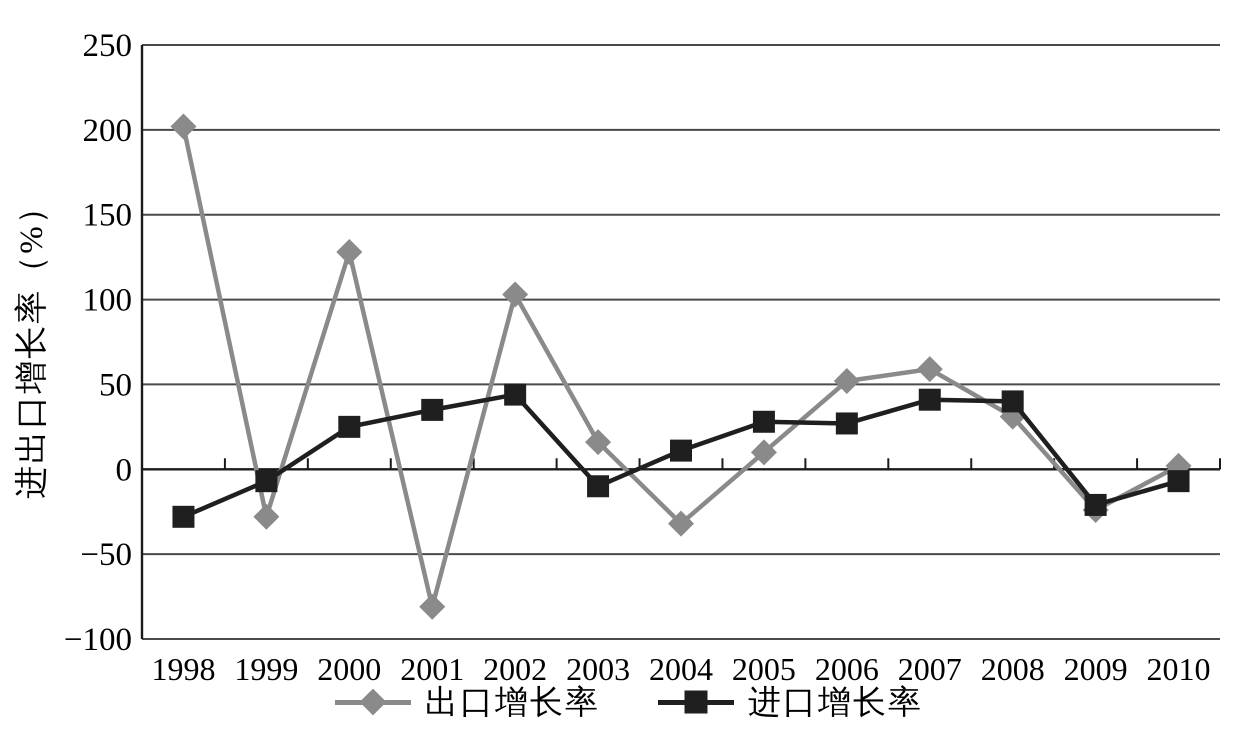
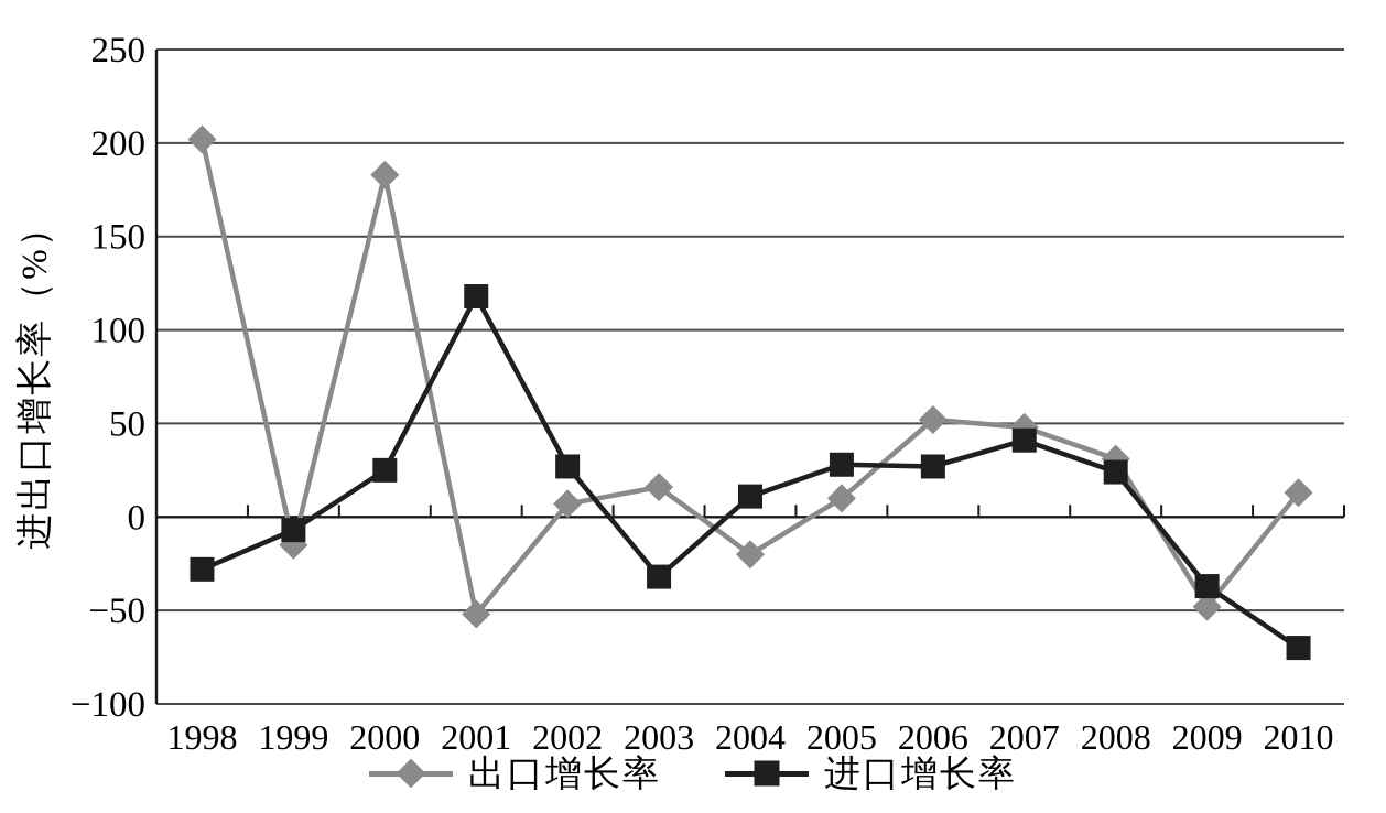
出口增长率/1999: -28 -> -15
出口增长率/2000: 128 -> 183
出口增长率/2001: -81 -> -52
进口增长率/2001: 35 -> 118
出口增长率/2002: 103 -> 7
进口增长率/2002: 44 -> 27
进口增长率/2003: -10 -> -32
出口增长率/2004: -32 -> -20
出口增长率/2007: 59 -> 48
进口增长率/2008: 40 -> 24
出口增长率/2009: -24 -> -48
进口增长率/2009: -21 -> -37
出口增长率/2010: 2 -> 13
进口增长率/2010: -7 -> -70
